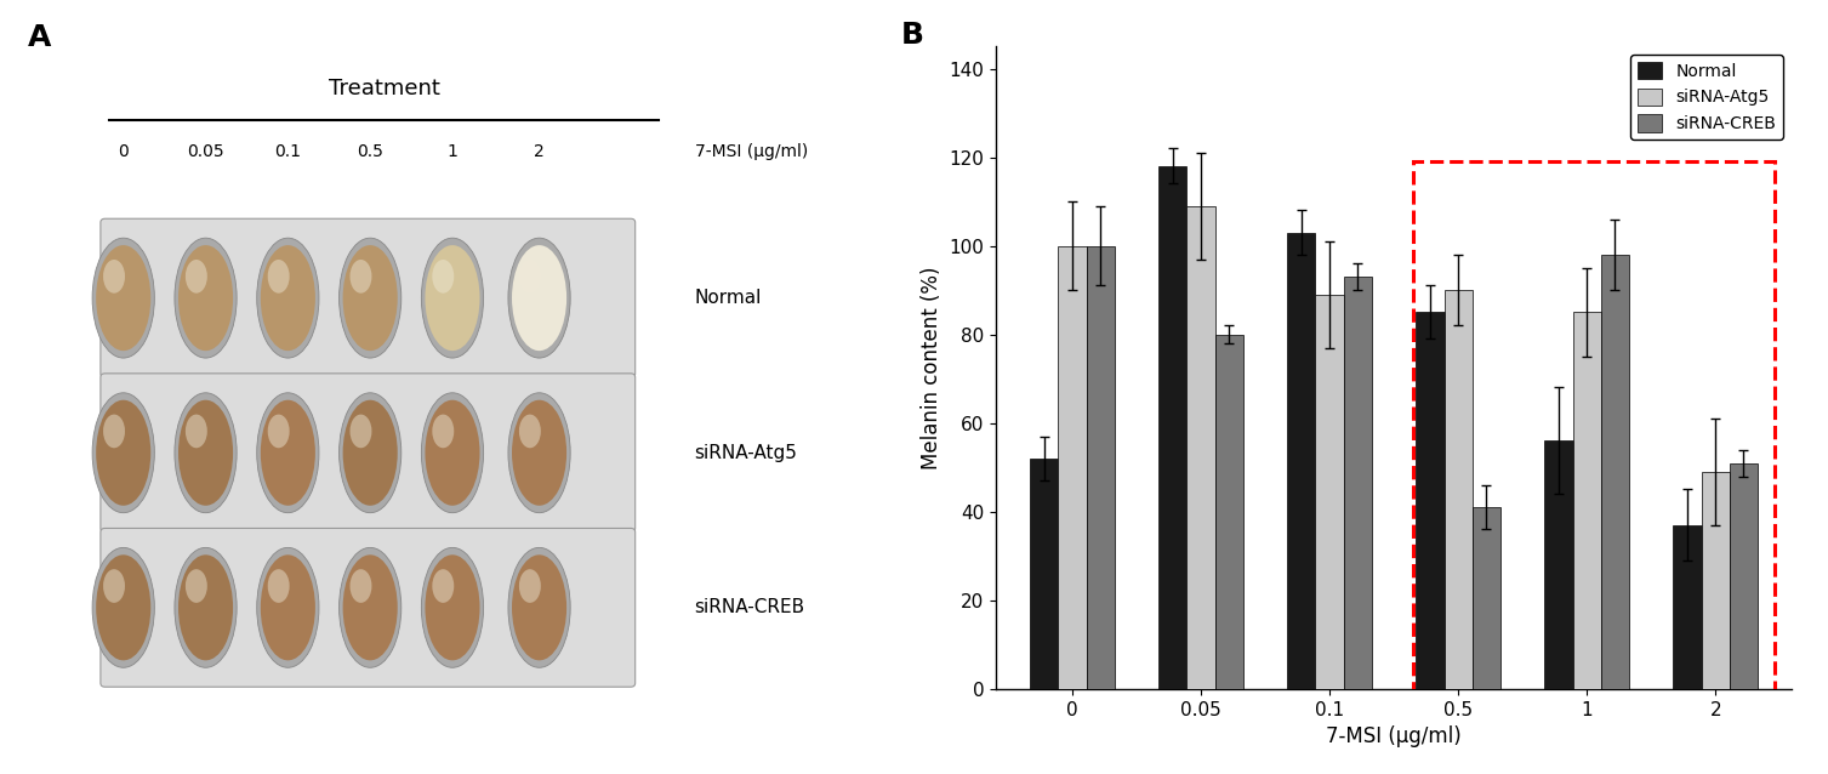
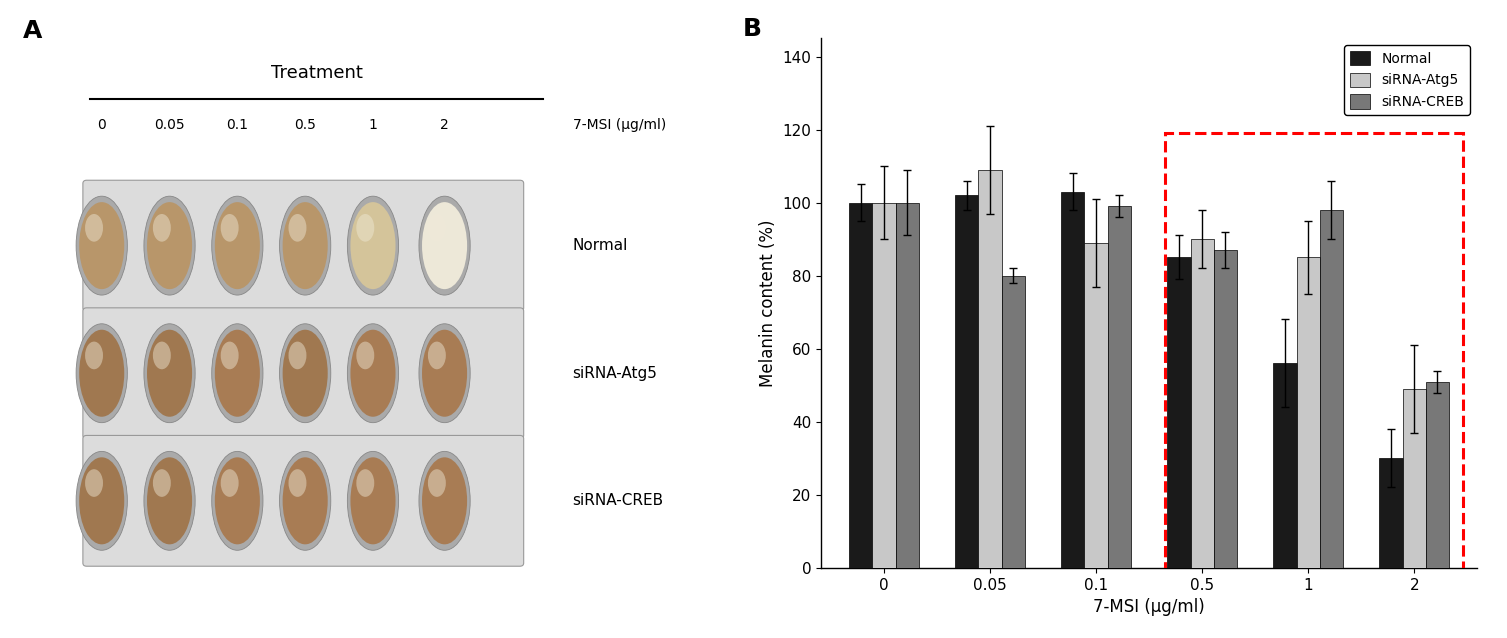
Normal/0: 52 -> 100
Normal/0.05: 118 -> 102
siRNA-CREB/0.1: 93 -> 99
siRNA-CREB/0.5: 41 -> 87
Normal/2: 37 -> 30
